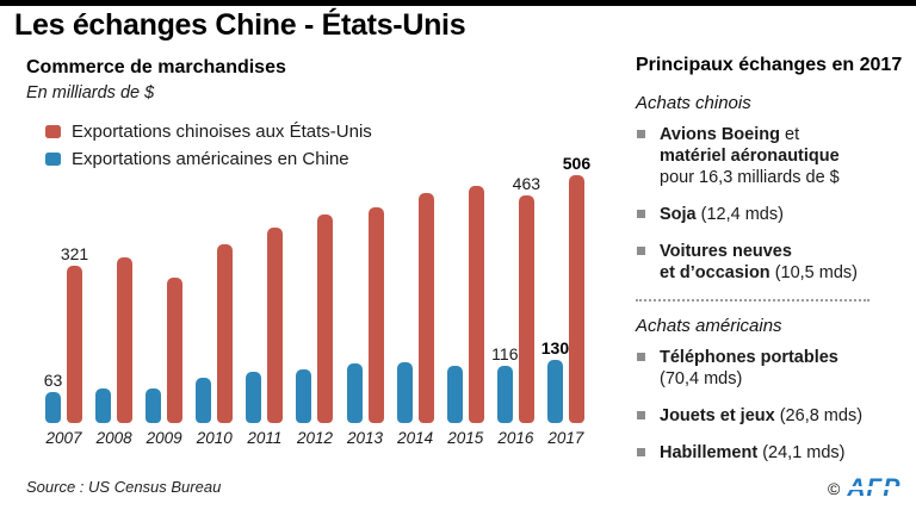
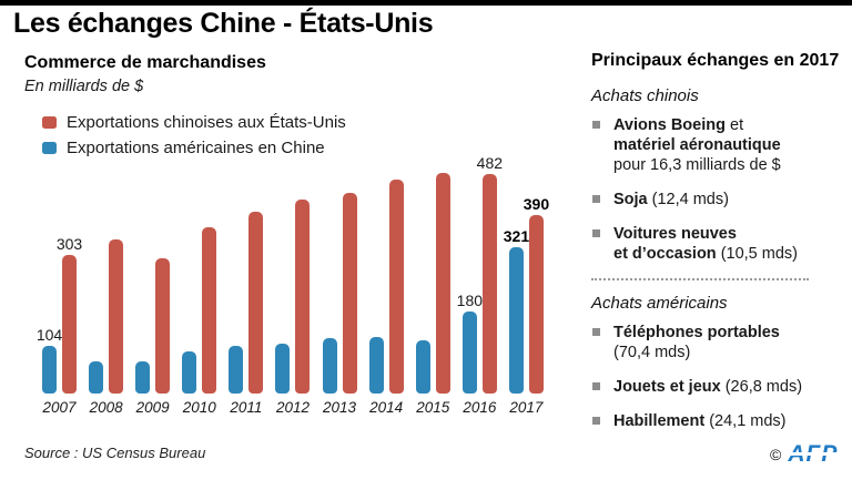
Exportations américaines en Chine/2007: 63 -> 104
Exportations chinoises aux États-Unis/2007: 321 -> 303
Exportations américaines en Chine/2016: 116 -> 180
Exportations chinoises aux États-Unis/2016: 463 -> 482
Exportations américaines en Chine/2017: 130 -> 321
Exportations chinoises aux États-Unis/2017: 506 -> 390
